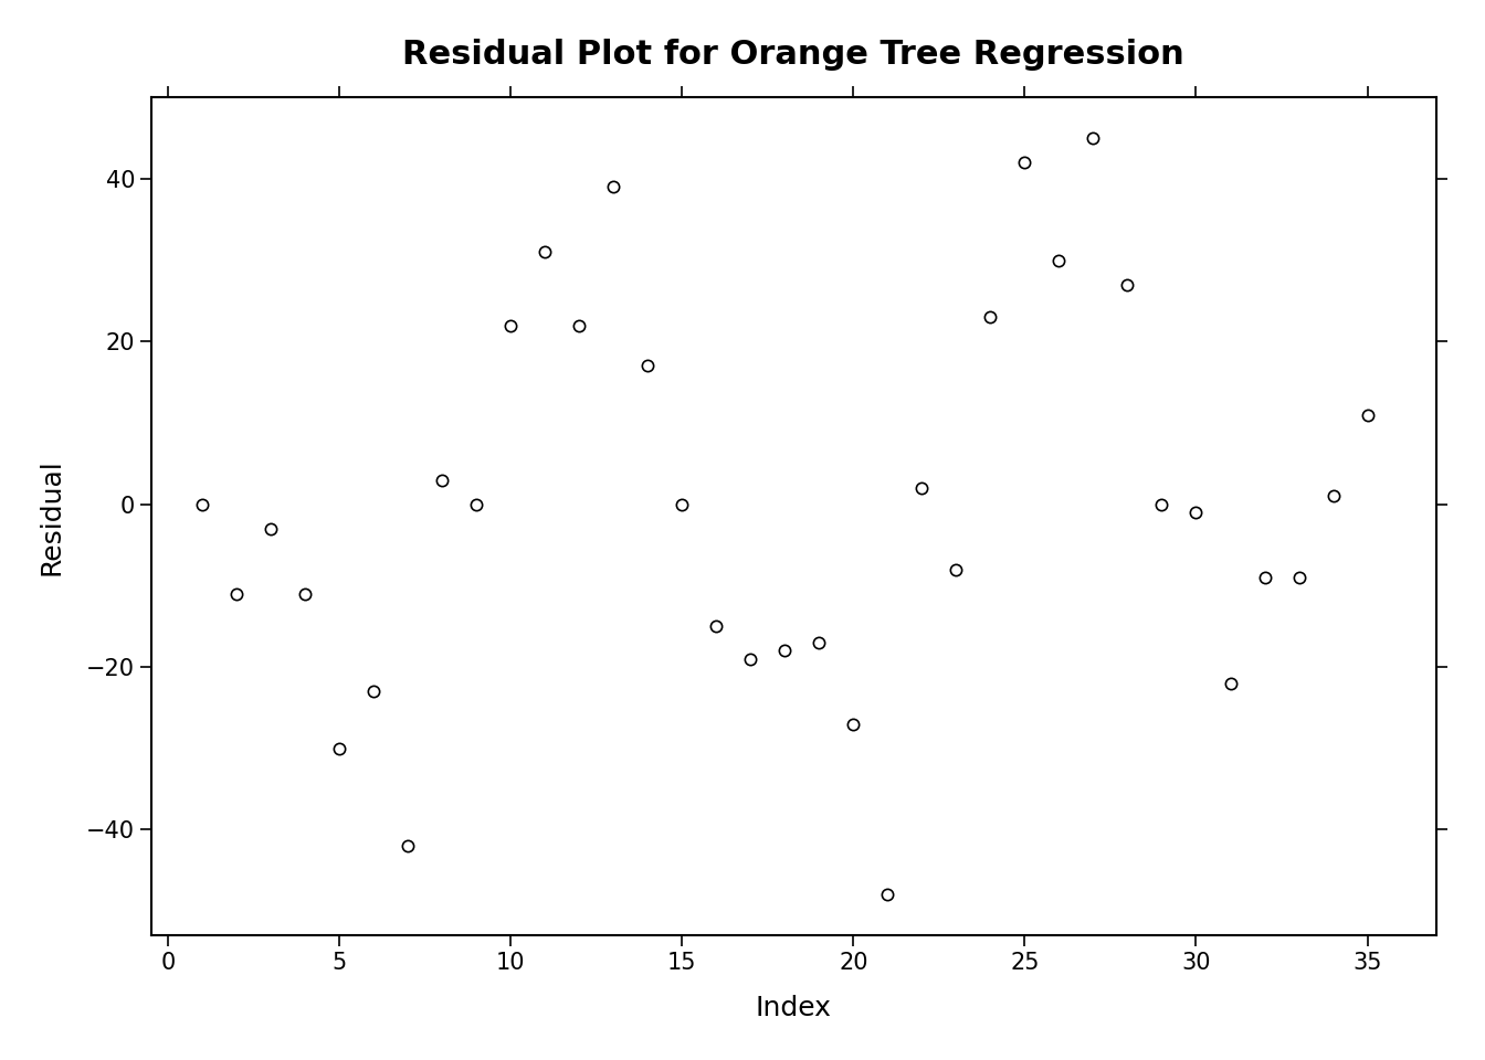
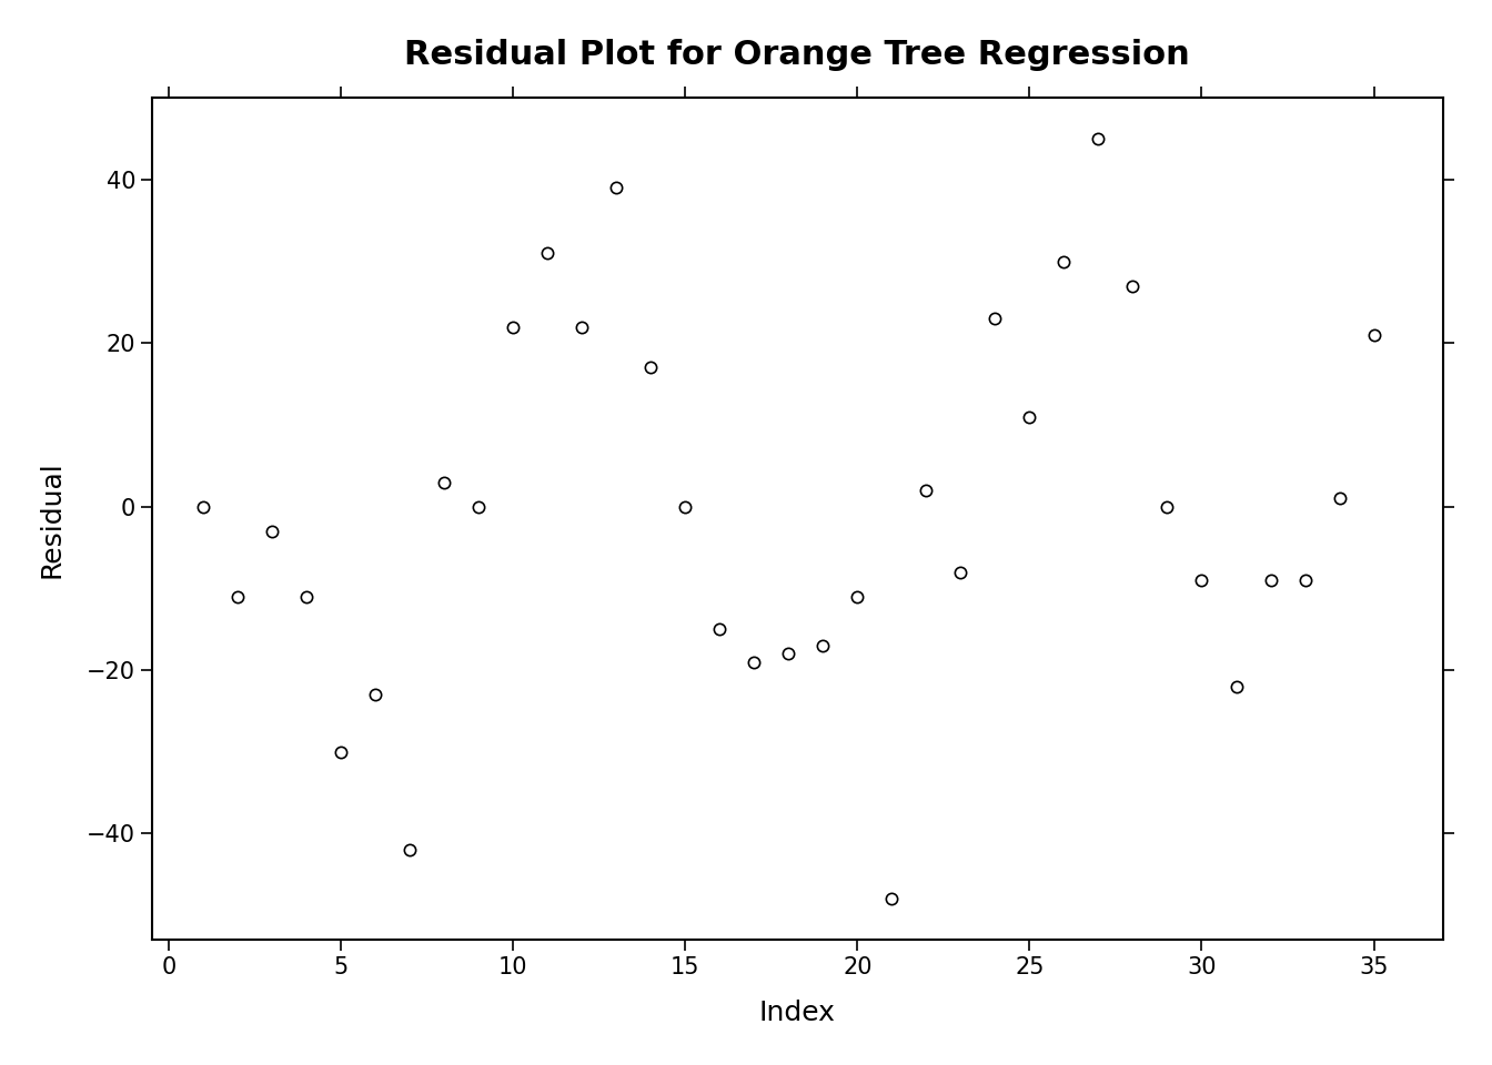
20: -27 -> -11
25: 42 -> 11
30: -1 -> -9
35: 11 -> 21
